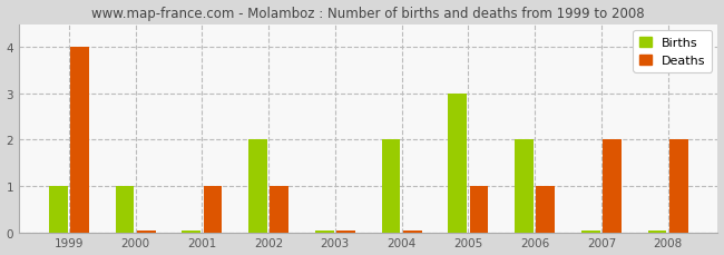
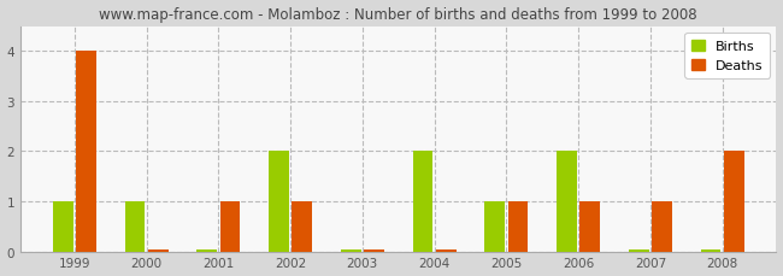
Births/2005: 3 -> 1
Deaths/2007: 2 -> 1
